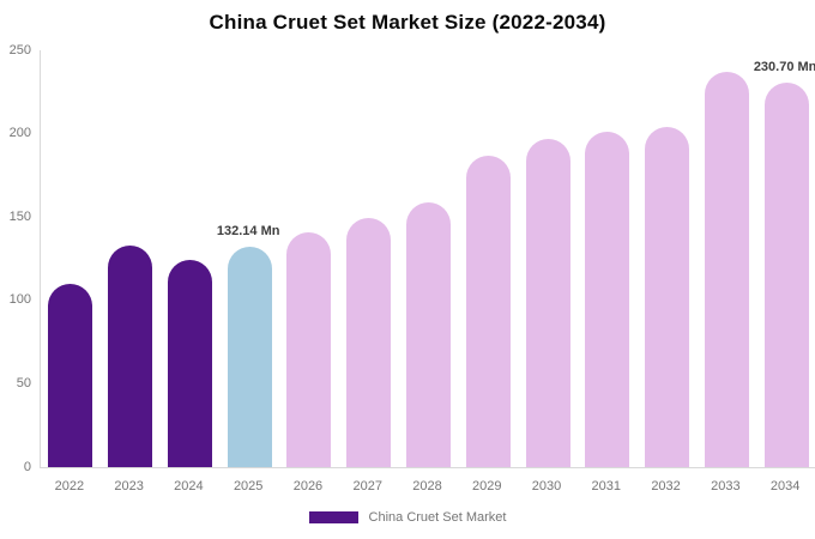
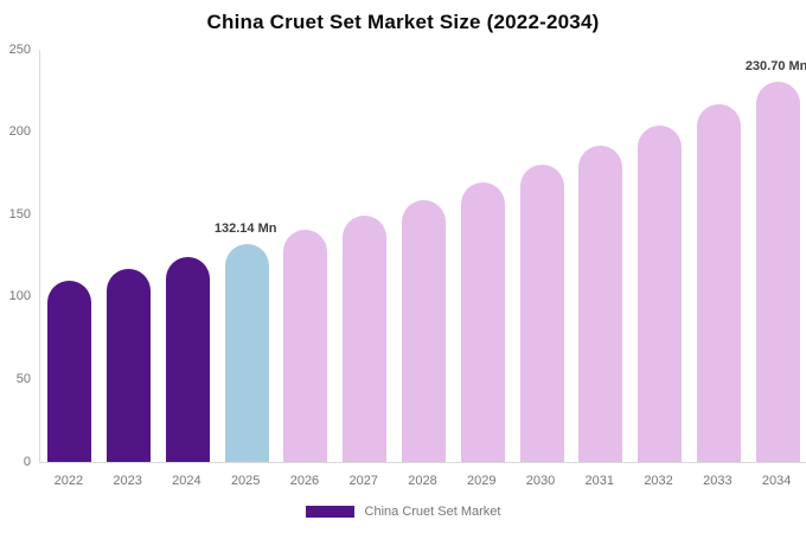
2023: 133 -> 117
2029: 187 -> 169
2030: 197 -> 180
2031: 201 -> 192
2033: 237 -> 217
